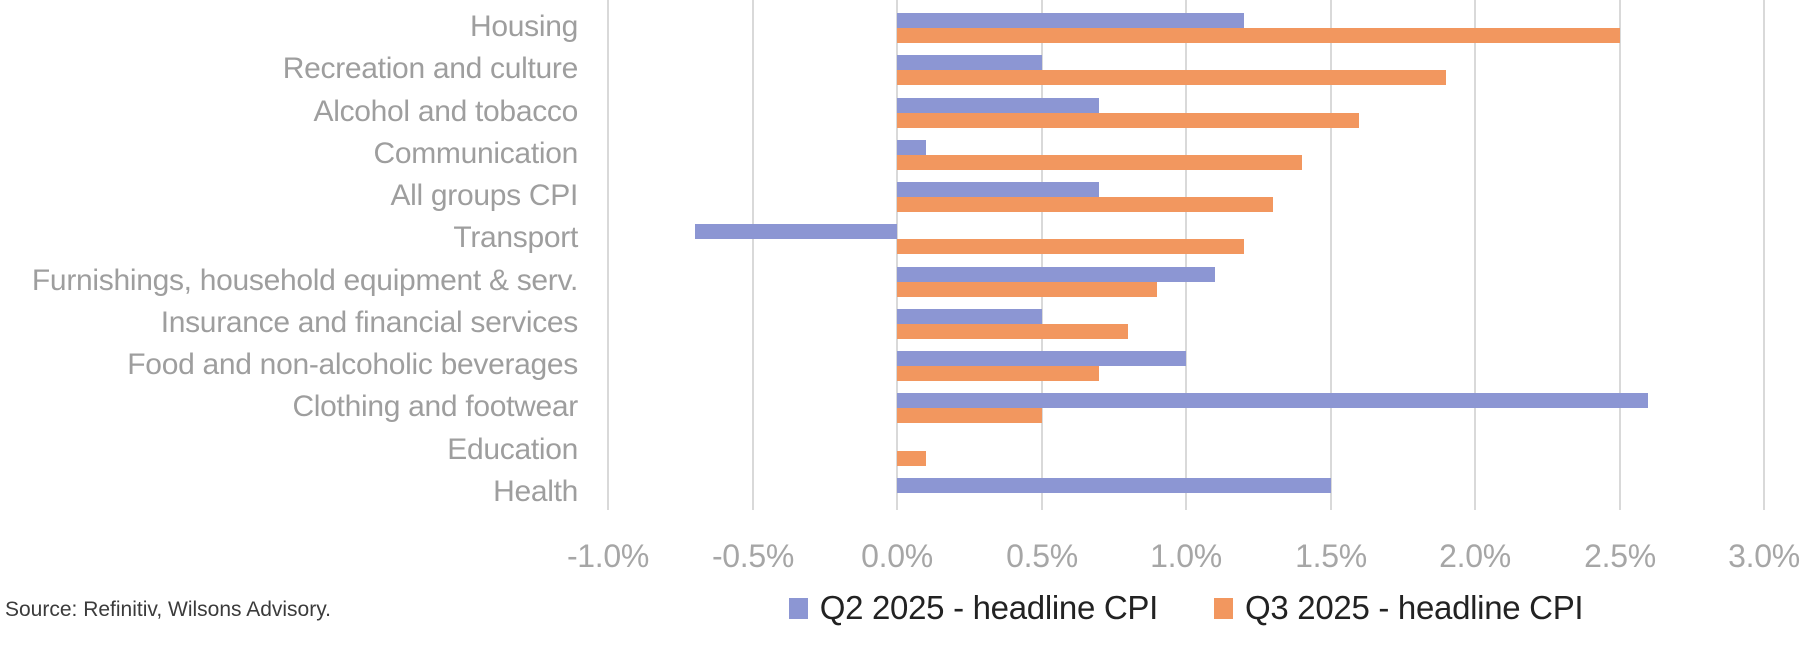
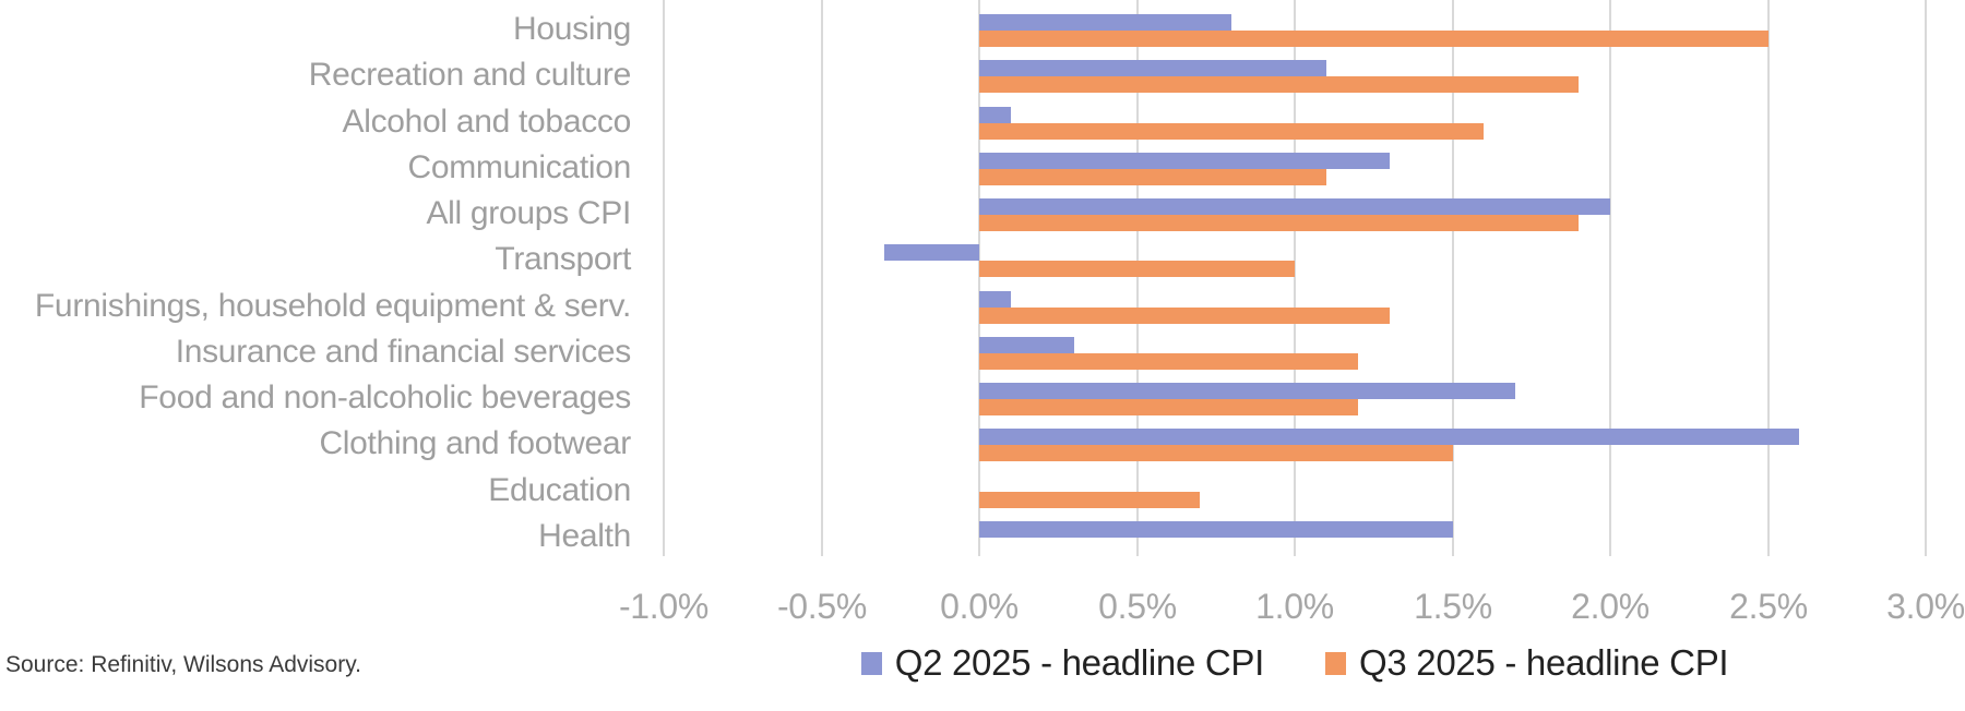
Q2 2025 - headline CPI/Housing: 1.2% -> 0.8%
Q2 2025 - headline CPI/Recreation and culture: 0.5% -> 1.1%
Q2 2025 - headline CPI/Alcohol and tobacco: 0.7% -> 0.1%
Q2 2025 - headline CPI/Communication: 0.1% -> 1.3%
Q3 2025 - headline CPI/Communication: 1.4% -> 1.1%
Q2 2025 - headline CPI/All groups CPI: 0.7% -> 2.0%
Q3 2025 - headline CPI/All groups CPI: 1.3% -> 1.9%
Q2 2025 - headline CPI/Transport: -0.7% -> -0.3%
Q3 2025 - headline CPI/Transport: 1.2% -> 1.0%
Q2 2025 - headline CPI/Furnishings, household equipment & serv.: 1.1% -> 0.1%
Q3 2025 - headline CPI/Furnishings, household equipment & serv.: 0.9% -> 1.3%
Q2 2025 - headline CPI/Insurance and financial services: 0.5% -> 0.3%
Q3 2025 - headline CPI/Insurance and financial services: 0.8% -> 1.2%
Q2 2025 - headline CPI/Food and non-alcoholic beverages: 1.0% -> 1.7%
Q3 2025 - headline CPI/Food and non-alcoholic beverages: 0.7% -> 1.2%
Q3 2025 - headline CPI/Clothing and footwear: 0.5% -> 1.5%
Q3 2025 - headline CPI/Education: 0.1% -> 0.7%
